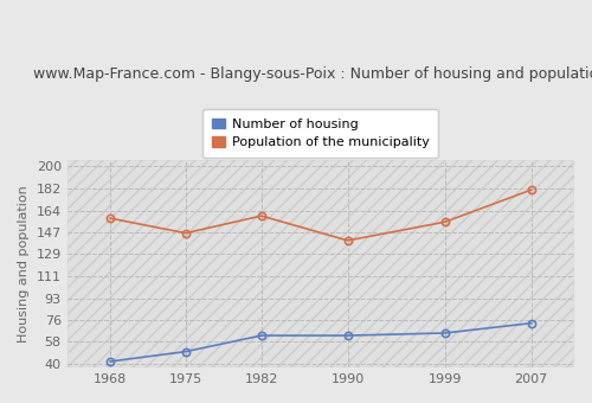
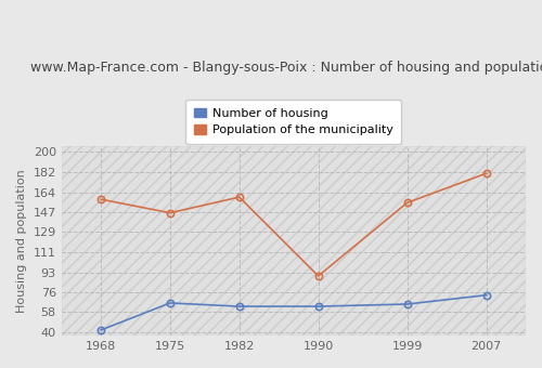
Number of housing/1975: 50 -> 66
Population of the municipality/1990: 140 -> 90
